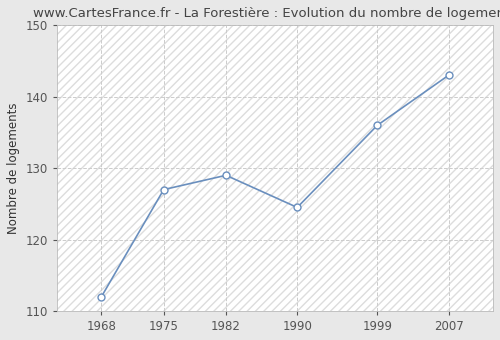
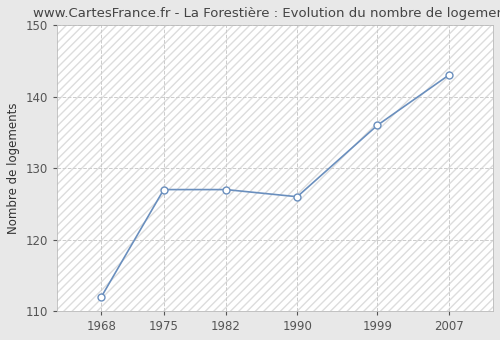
1982: 129.0 -> 127.0
1990: 124.5 -> 126.0
